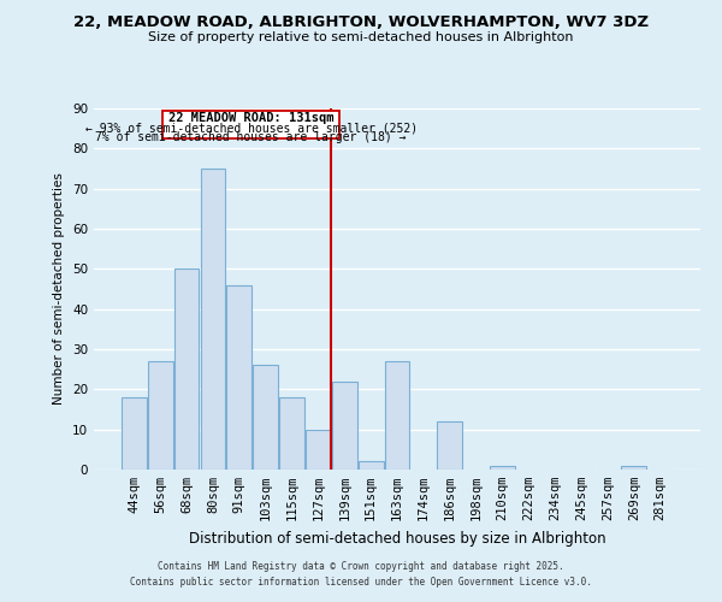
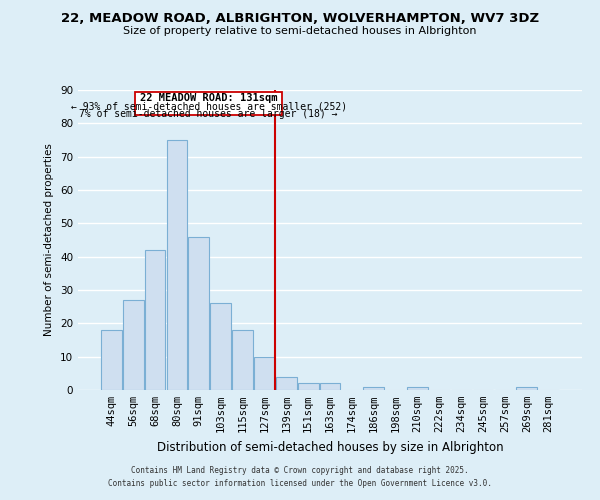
68sqm: 50 -> 42
139sqm: 22 -> 4
163sqm: 27 -> 2
186sqm: 12 -> 1
